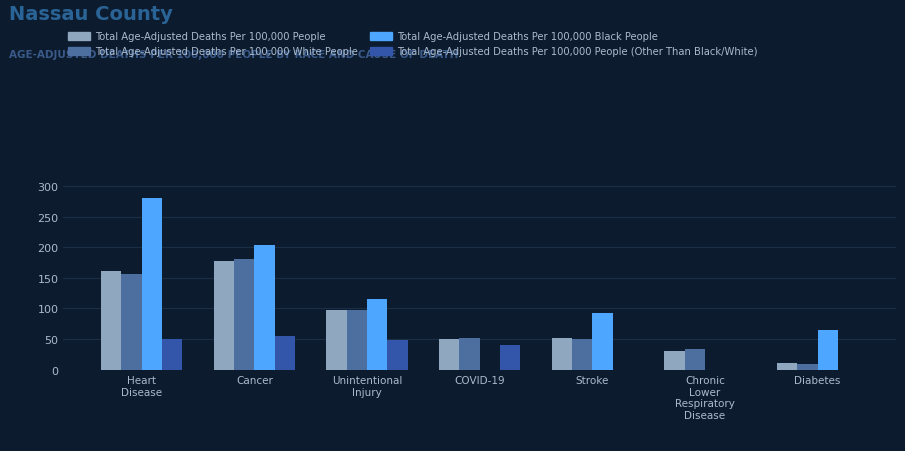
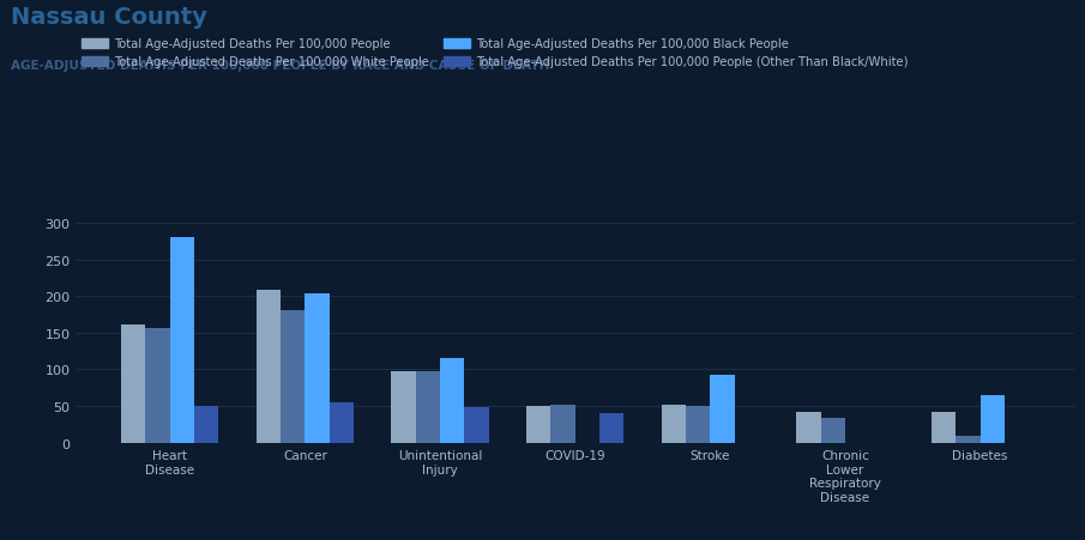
Total Age-Adjusted Deaths Per 100,000 People/Cancer: 178 -> 208
Total Age-Adjusted Deaths Per 100,000 People/Chronic Lower Respiratory Disease: 30 -> 42
Total Age-Adjusted Deaths Per 100,000 People/Diabetes: 11 -> 42
